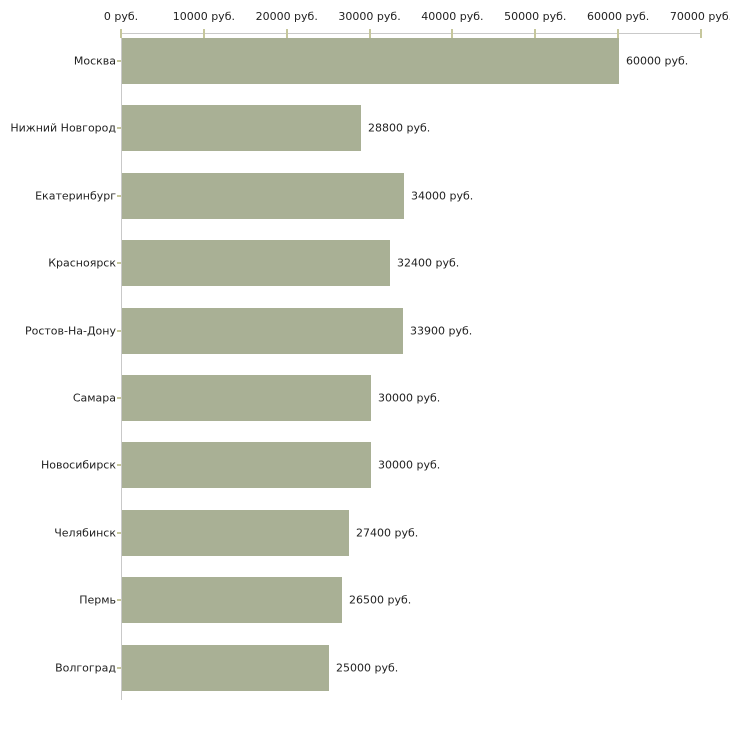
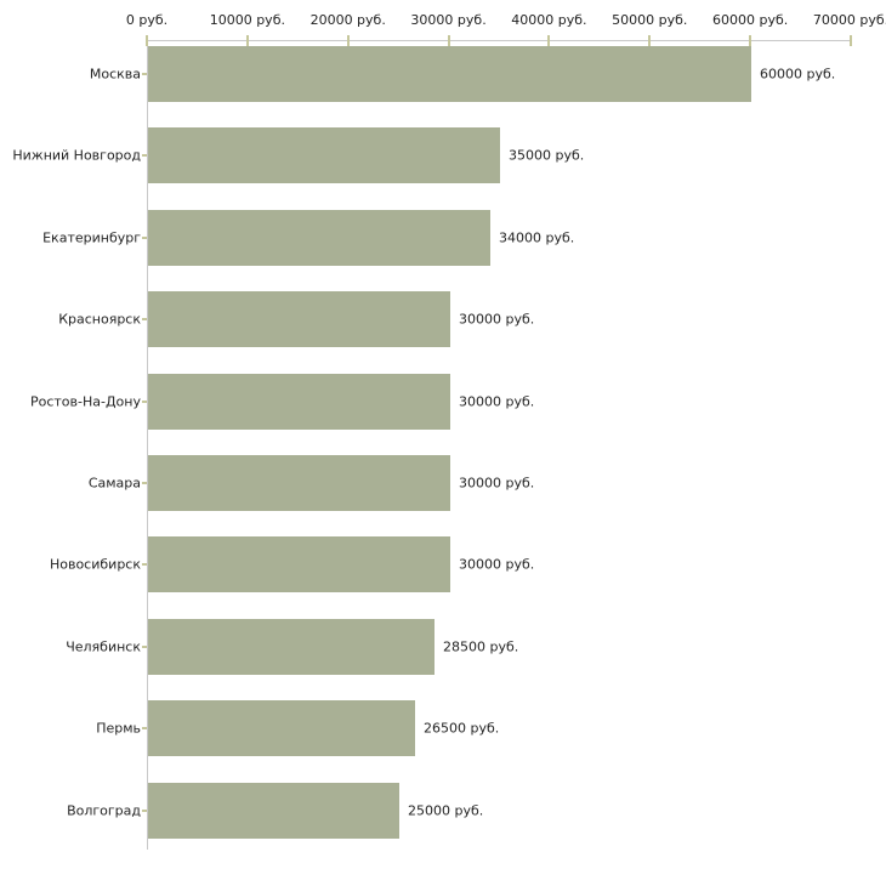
Нижний Новгород: 28800 -> 35000
Красноярск: 32400 -> 30000
Ростов-На-Дону: 33900 -> 30000
Челябинск: 27400 -> 28500
